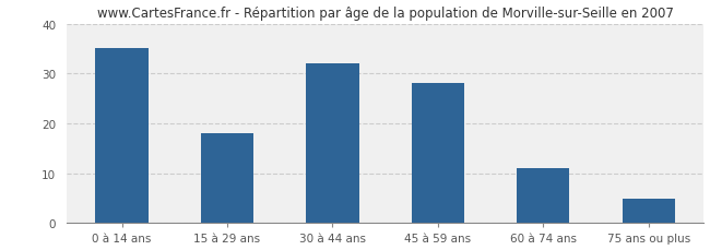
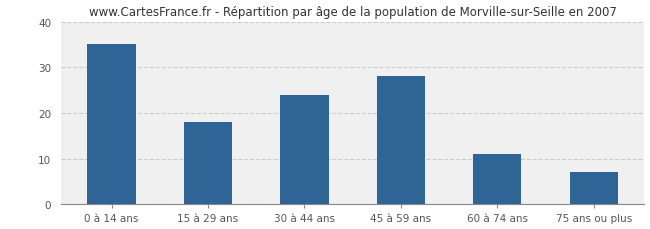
30 à 44 ans: 32 -> 24
75 ans ou plus: 5 -> 7
